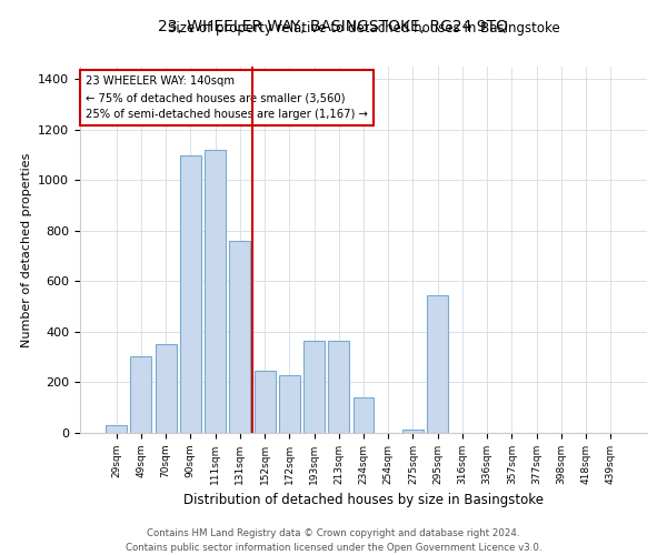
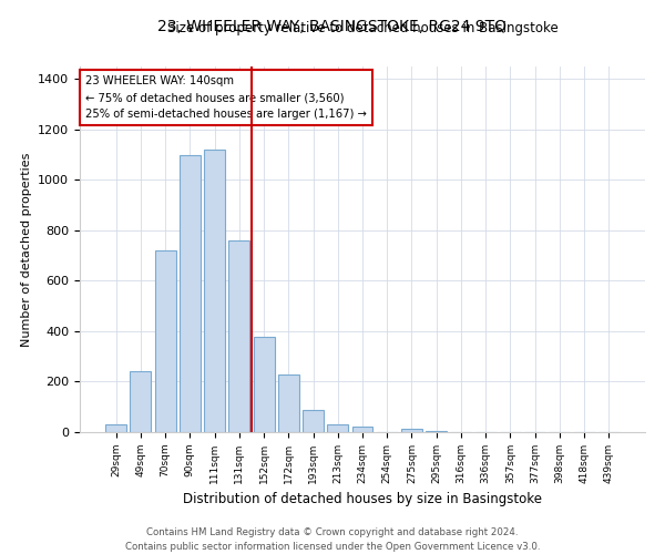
49sqm: 305 -> 240
70sqm: 350 -> 720
152sqm: 245 -> 380
193sqm: 365 -> 90
213sqm: 365 -> 30
234sqm: 140 -> 20
295sqm: 545 -> 5
